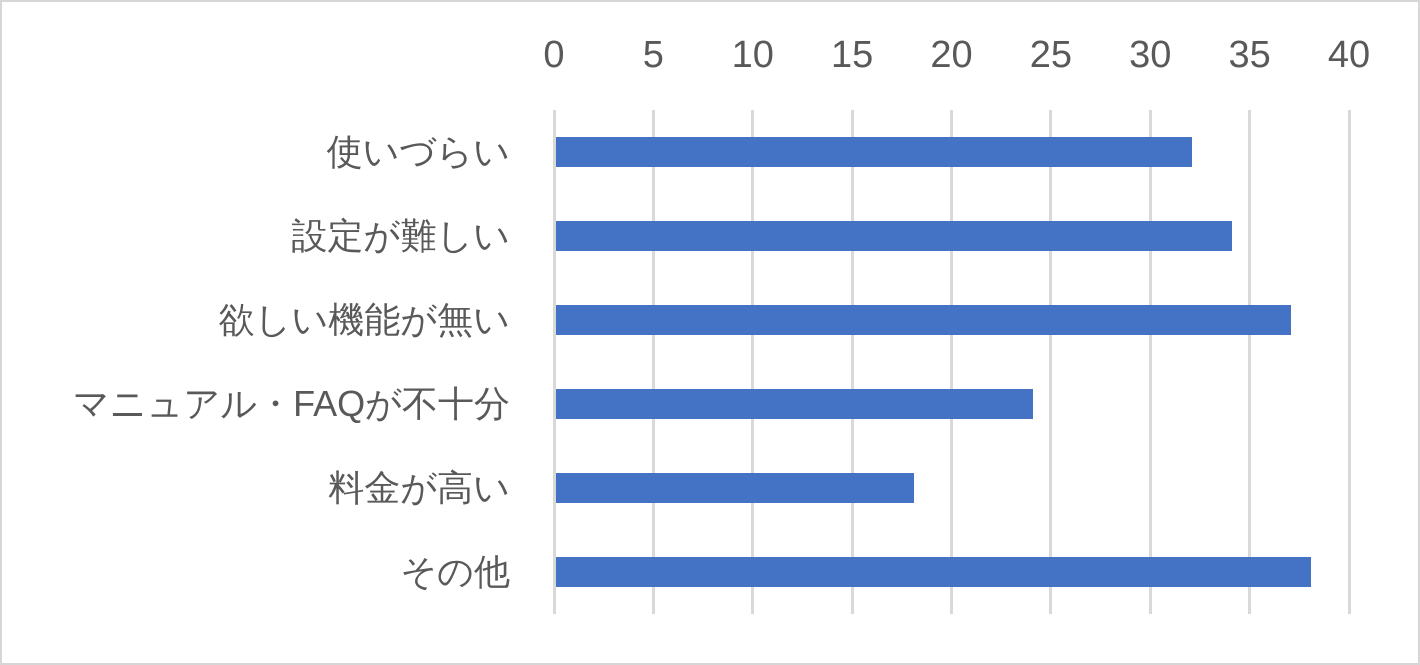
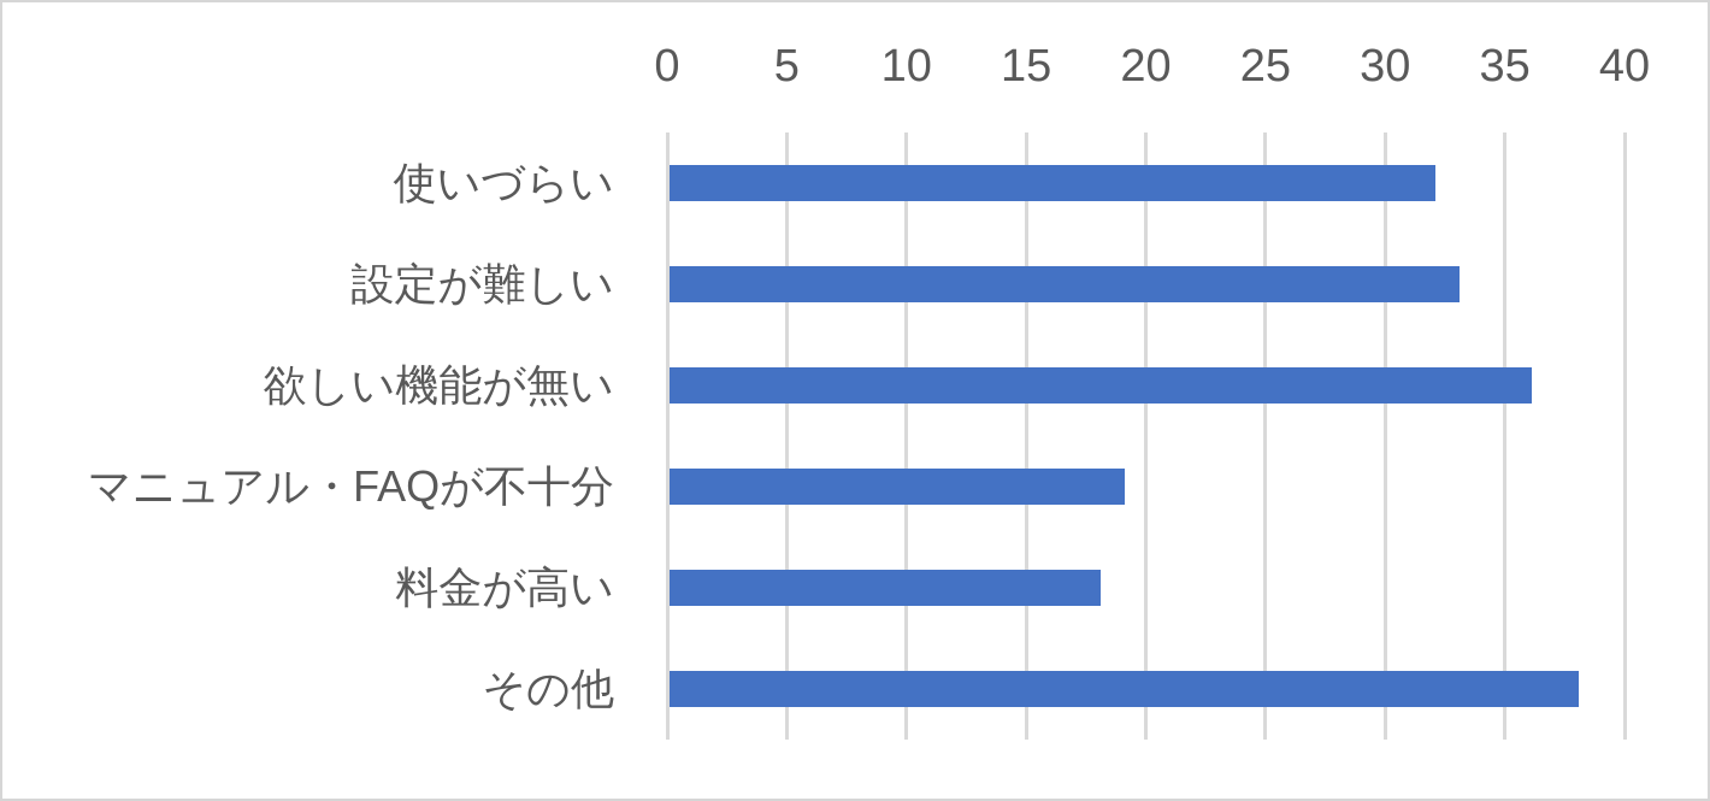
設定が難しい: 34 -> 33
欲しい機能が無い: 37 -> 36
マニュアル・FAQが不十分: 24 -> 19
